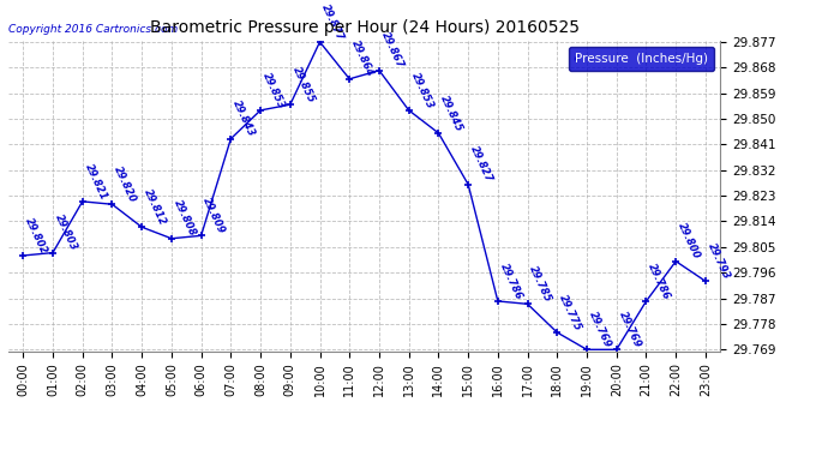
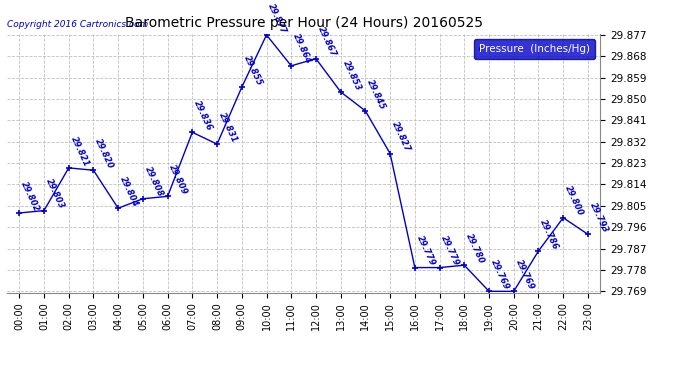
04:00: 29.812 -> 29.804
07:00: 29.843 -> 29.836
08:00: 29.853 -> 29.831
16:00: 29.786 -> 29.779
17:00: 29.785 -> 29.779
18:00: 29.775 -> 29.780
